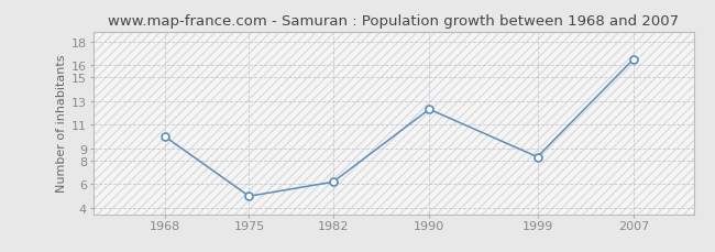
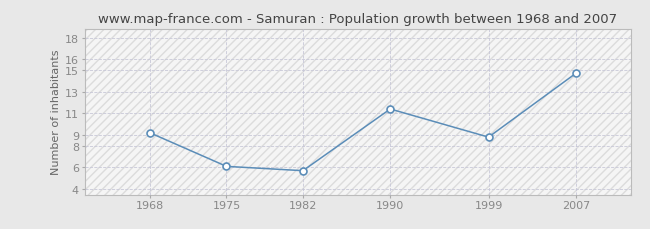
1968: 10.0 -> 9.2
1975: 5.0 -> 6.1
1982: 6.2 -> 5.7
1990: 12.3 -> 11.4
1999: 8.3 -> 8.8
2007: 16.5 -> 14.7
